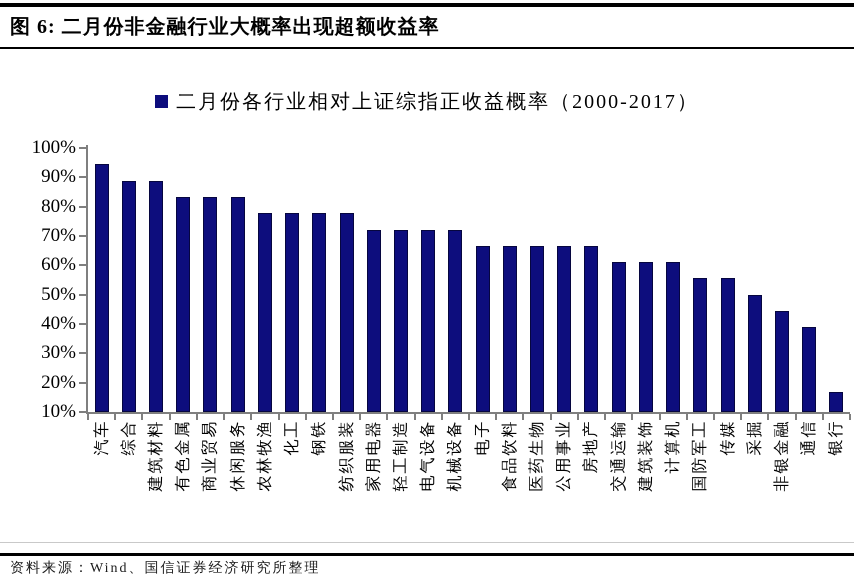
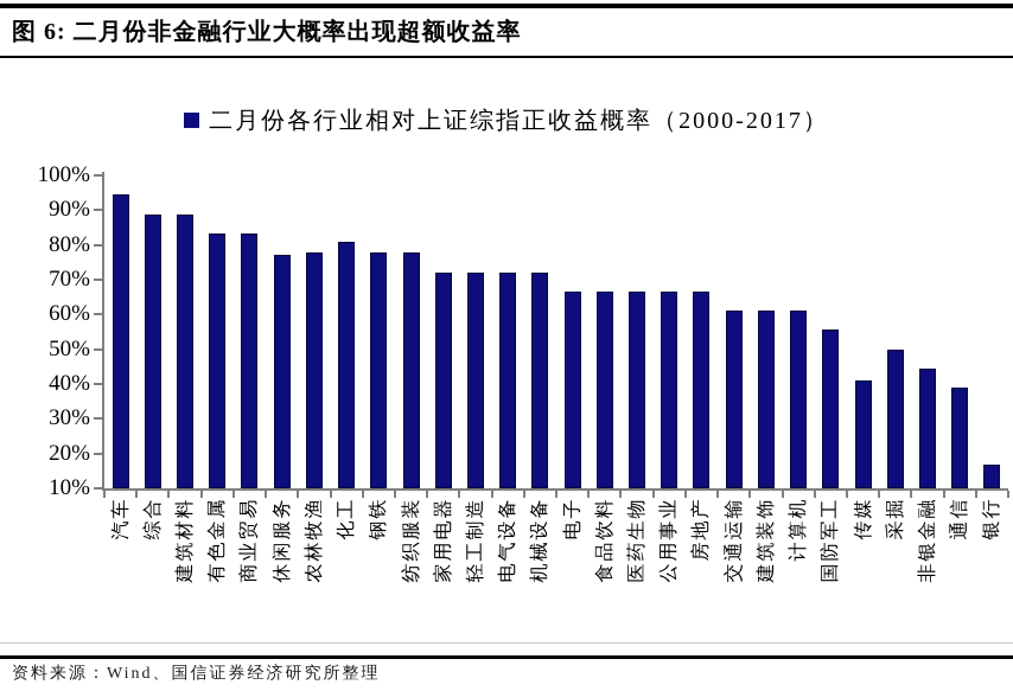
休闲服务: 83% -> 77%
化工: 78% -> 81%
传媒: 56% -> 41%
